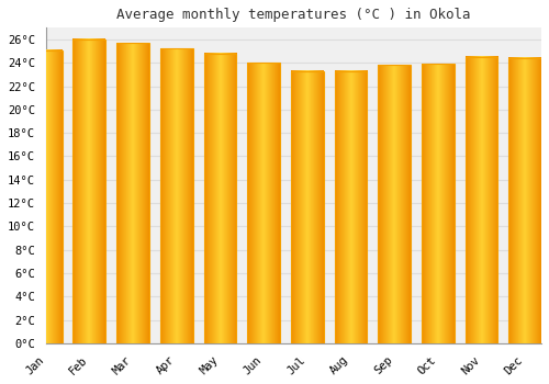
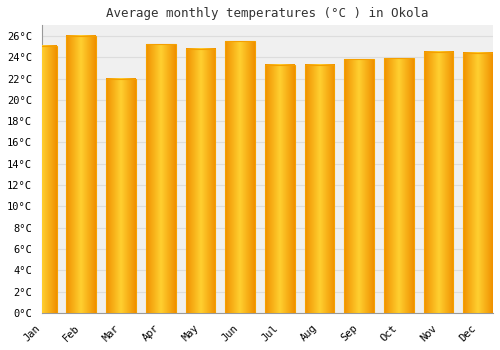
Mar: 25.7°C -> 22.0°C
Jun: 24.0°C -> 25.5°C
